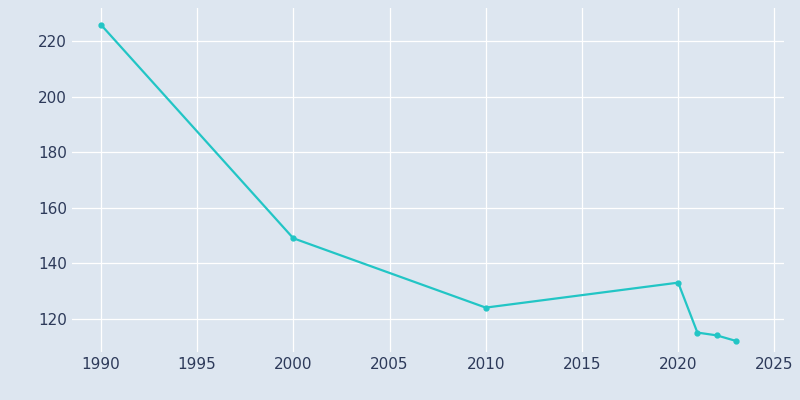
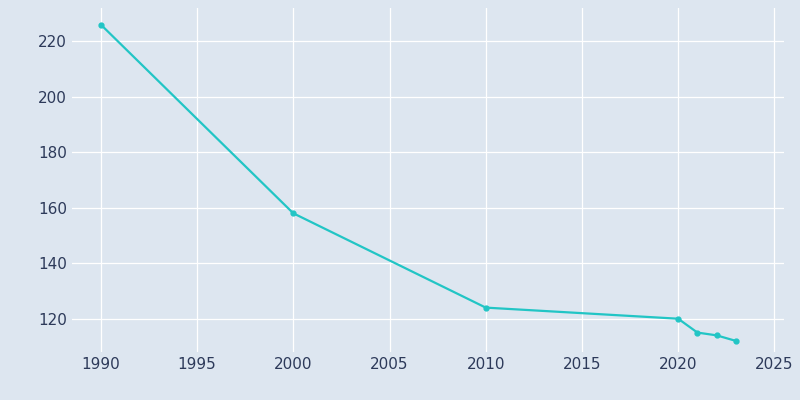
2000: 149 -> 158
2020: 133 -> 120
